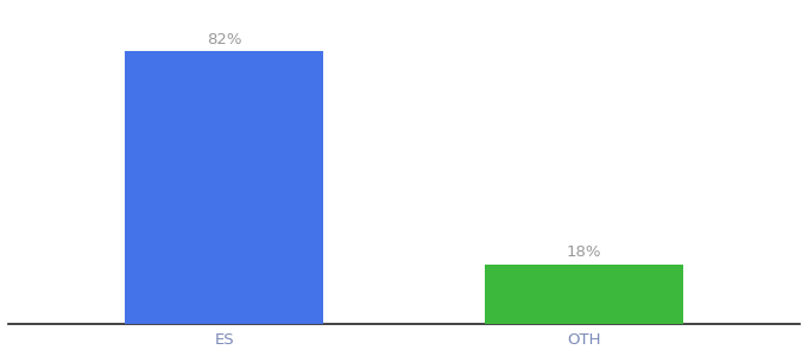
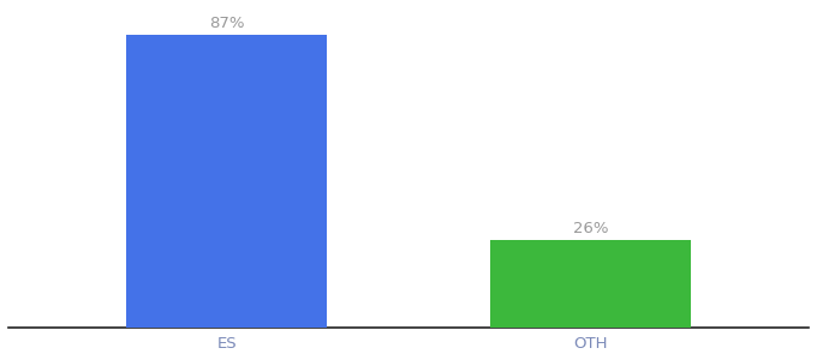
ES: 82% -> 87%
OTH: 18% -> 26%
